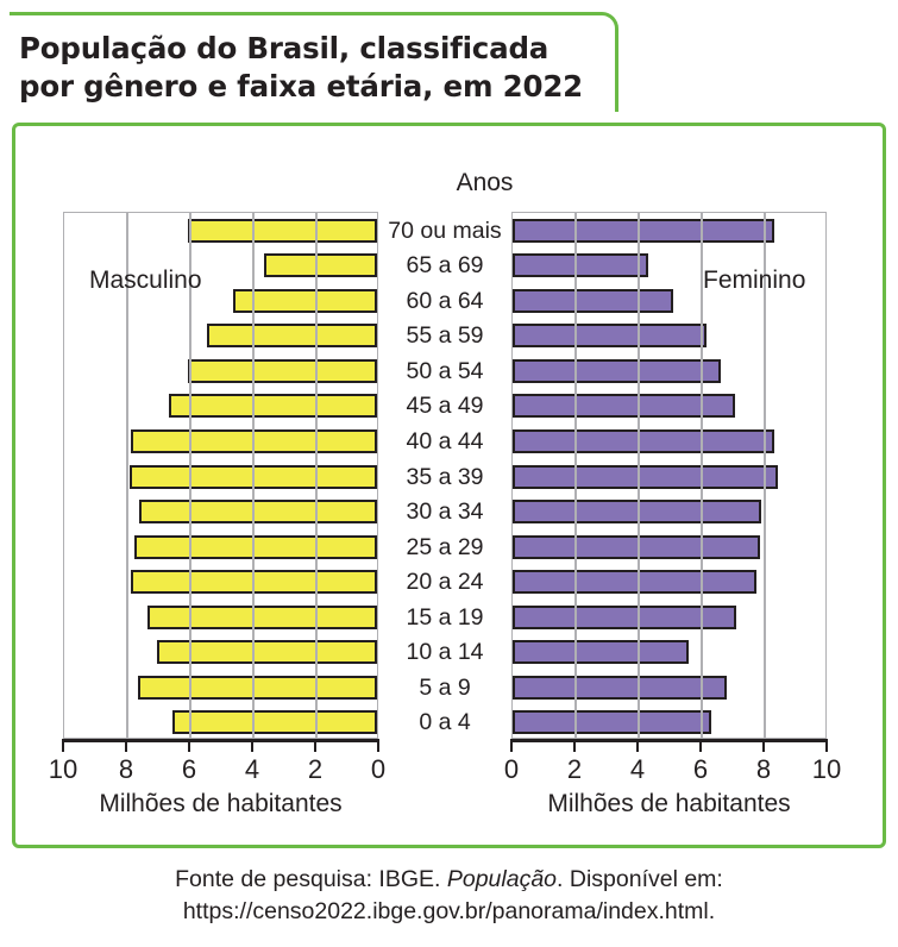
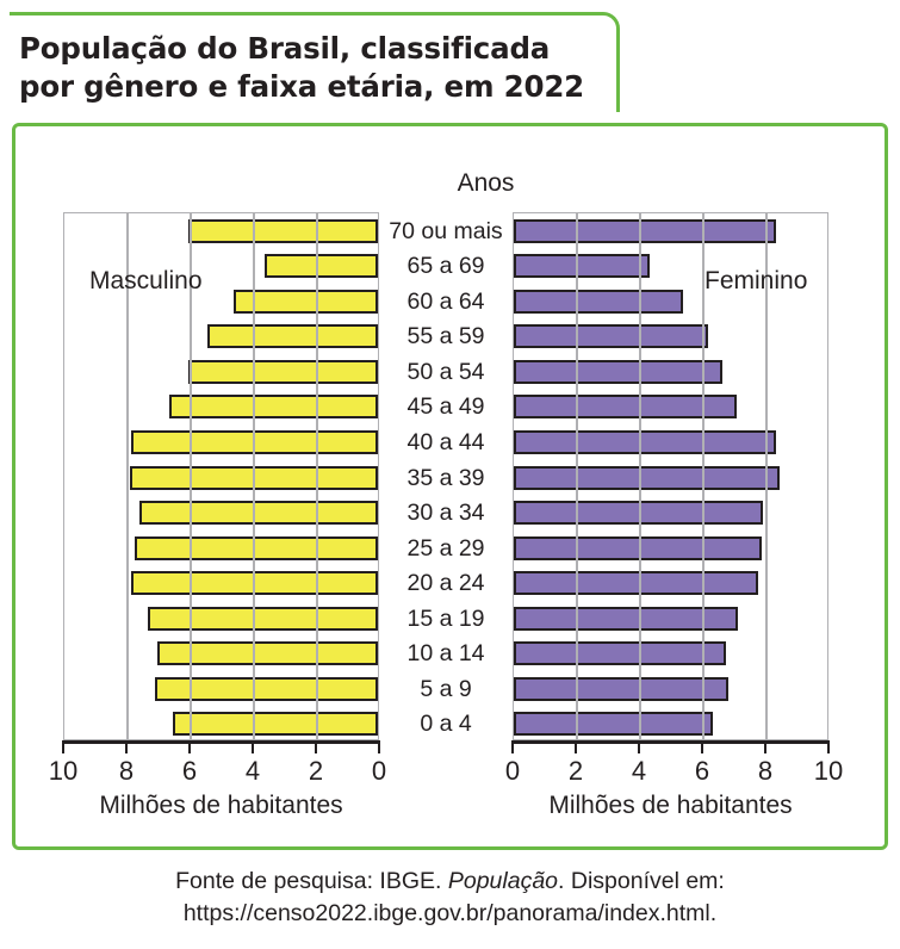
Feminino/60 a 64: 5.1 -> 5.3
Feminino/10 a 14: 5.6 -> 6.7
Masculino/5 a 9: 7.6 -> 7.0
